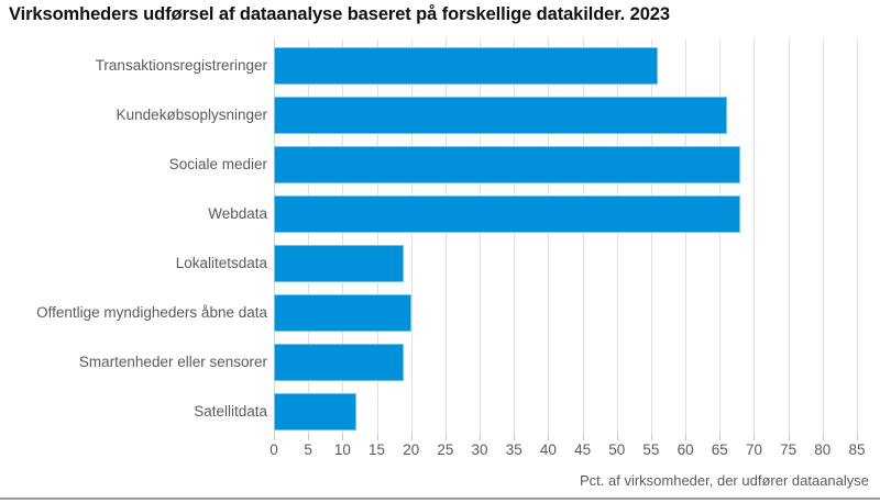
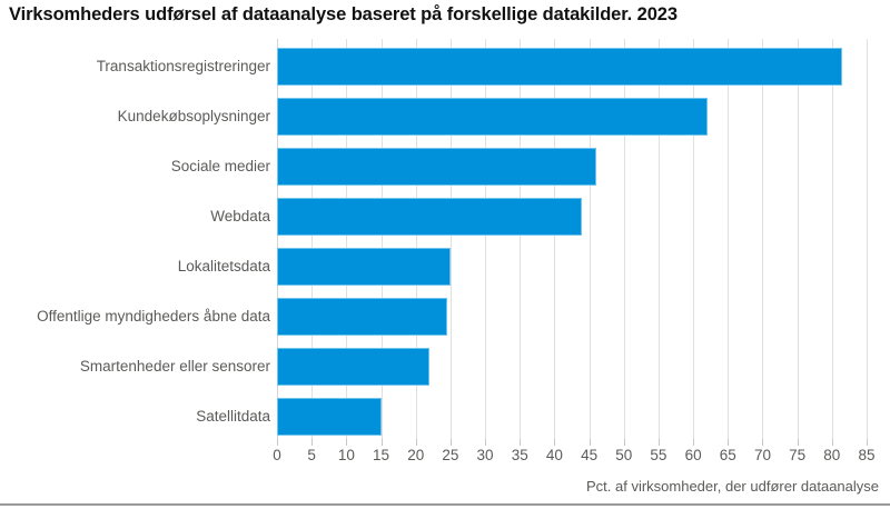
Transaktionsregistreringer: 56 -> 82
Kundekøbsoplysninger: 66 -> 62
Sociale medier: 68 -> 46
Webdata: 68 -> 44
Lokalitetsdata: 19 -> 25
Offentlige myndigheders åbne data: 20 -> 24
Smartenheder eller sensorer: 19 -> 22
Satellitdata: 12 -> 15
